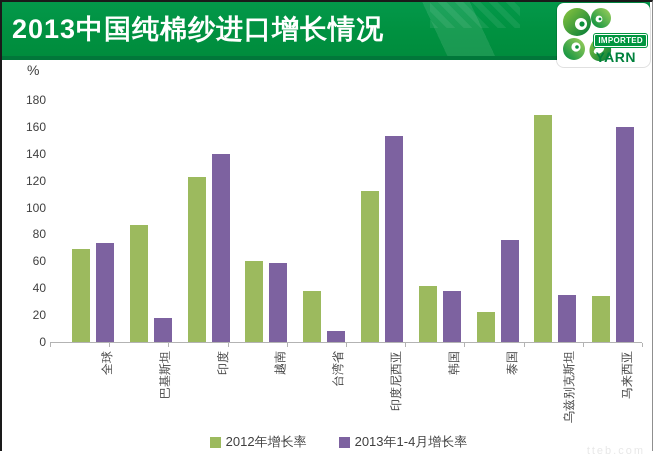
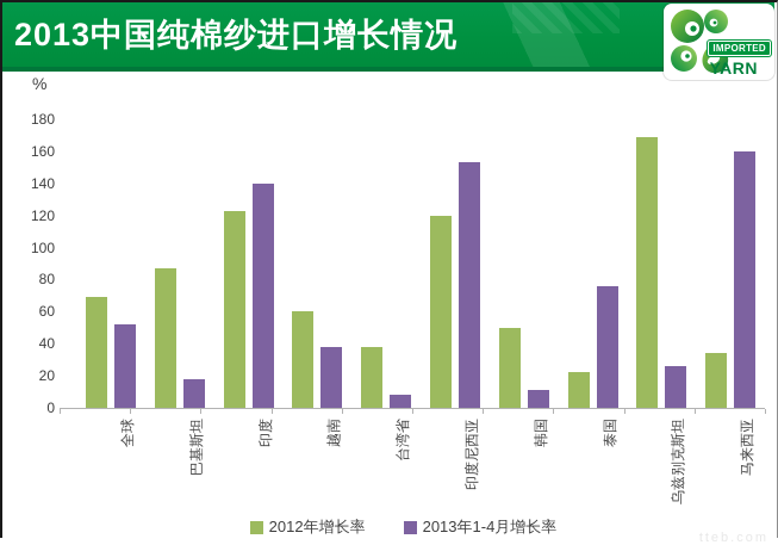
2013年1-4月增长率/全球: 74 -> 52
2013年1-4月增长率/越南: 59 -> 38
2012年增长率/印度尼西亚: 112 -> 120
2012年增长率/韩国: 42 -> 50
2013年1-4月增长率/韩国: 38 -> 11
2013年1-4月增长率/乌兹别克斯坦: 35 -> 26
